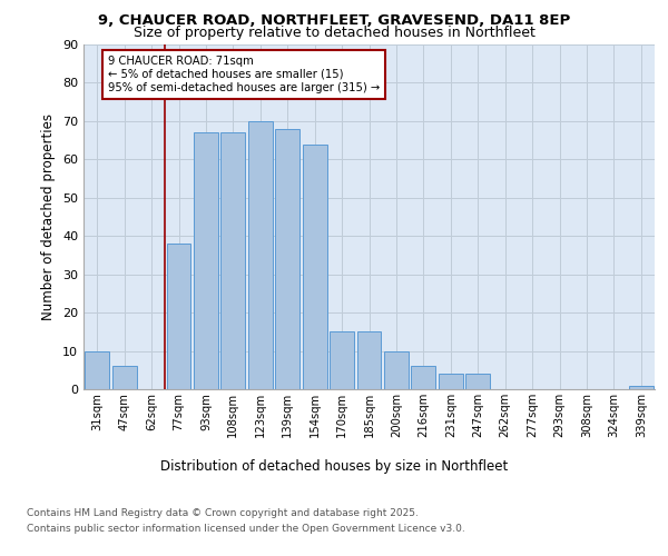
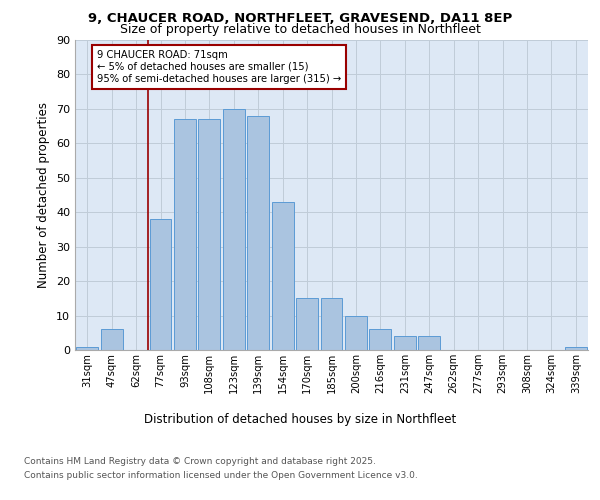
31sqm: 10 -> 1
154sqm: 64 -> 43
